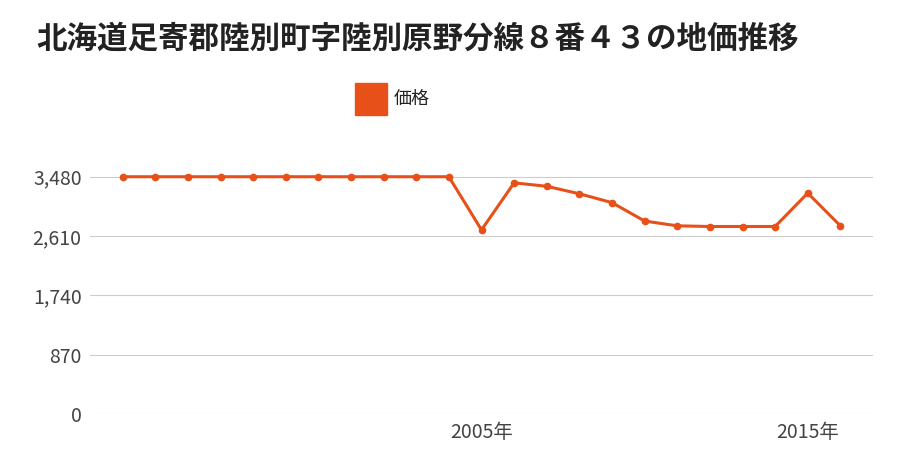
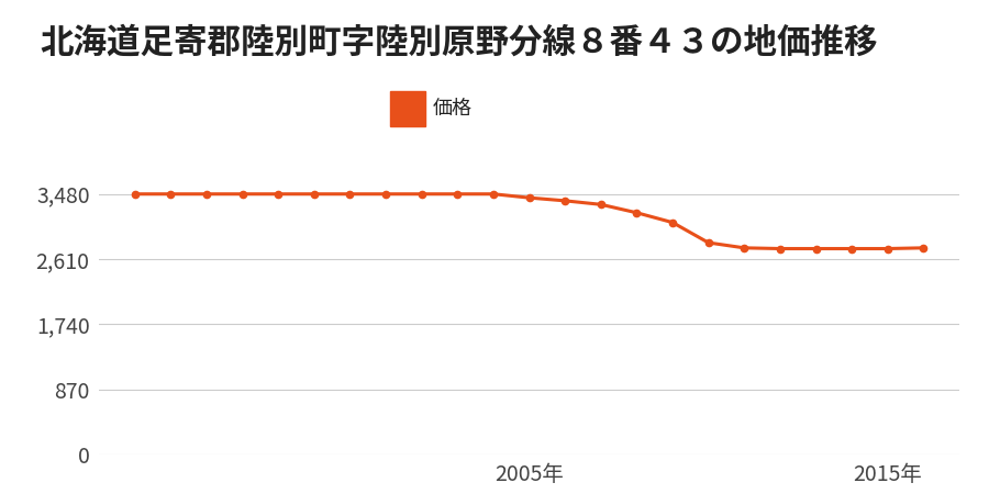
2005年: 2,700 -> 3,430
2015年: 3,240 -> 2,750
